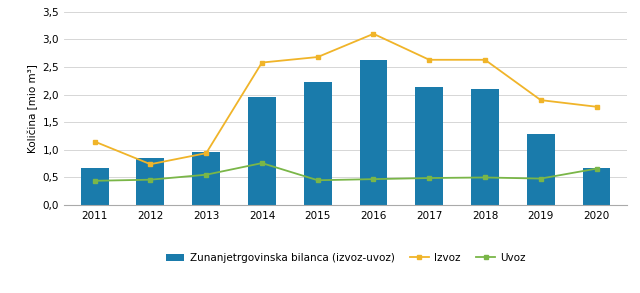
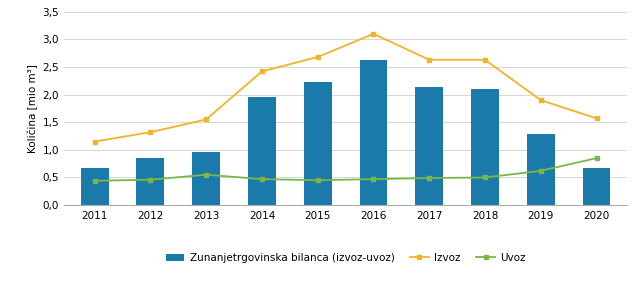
Izvoz/2012: 0,74 -> 1,32
Izvoz/2013: 0,94 -> 1,55
Izvoz/2014: 2,58 -> 2,42
Uvoz/2014: 0,76 -> 0,47
Uvoz/2019: 0,48 -> 0,62
Izvoz/2020: 1,78 -> 1,57
Uvoz/2020: 0,66 -> 0,85
